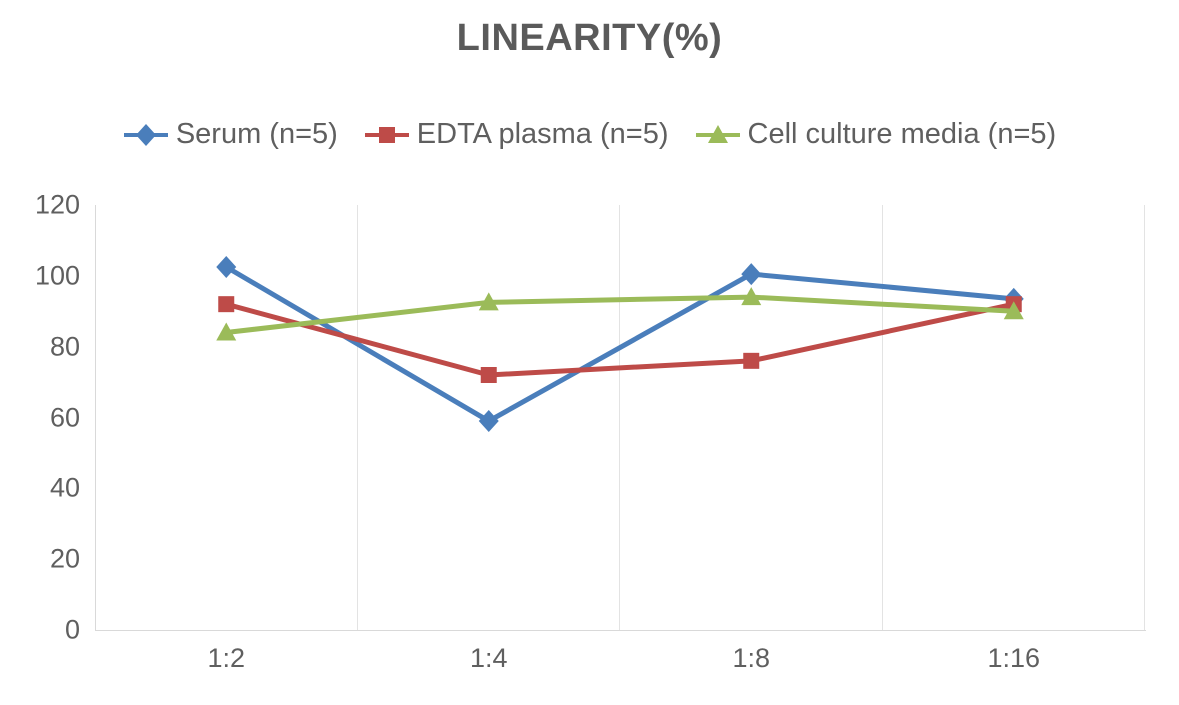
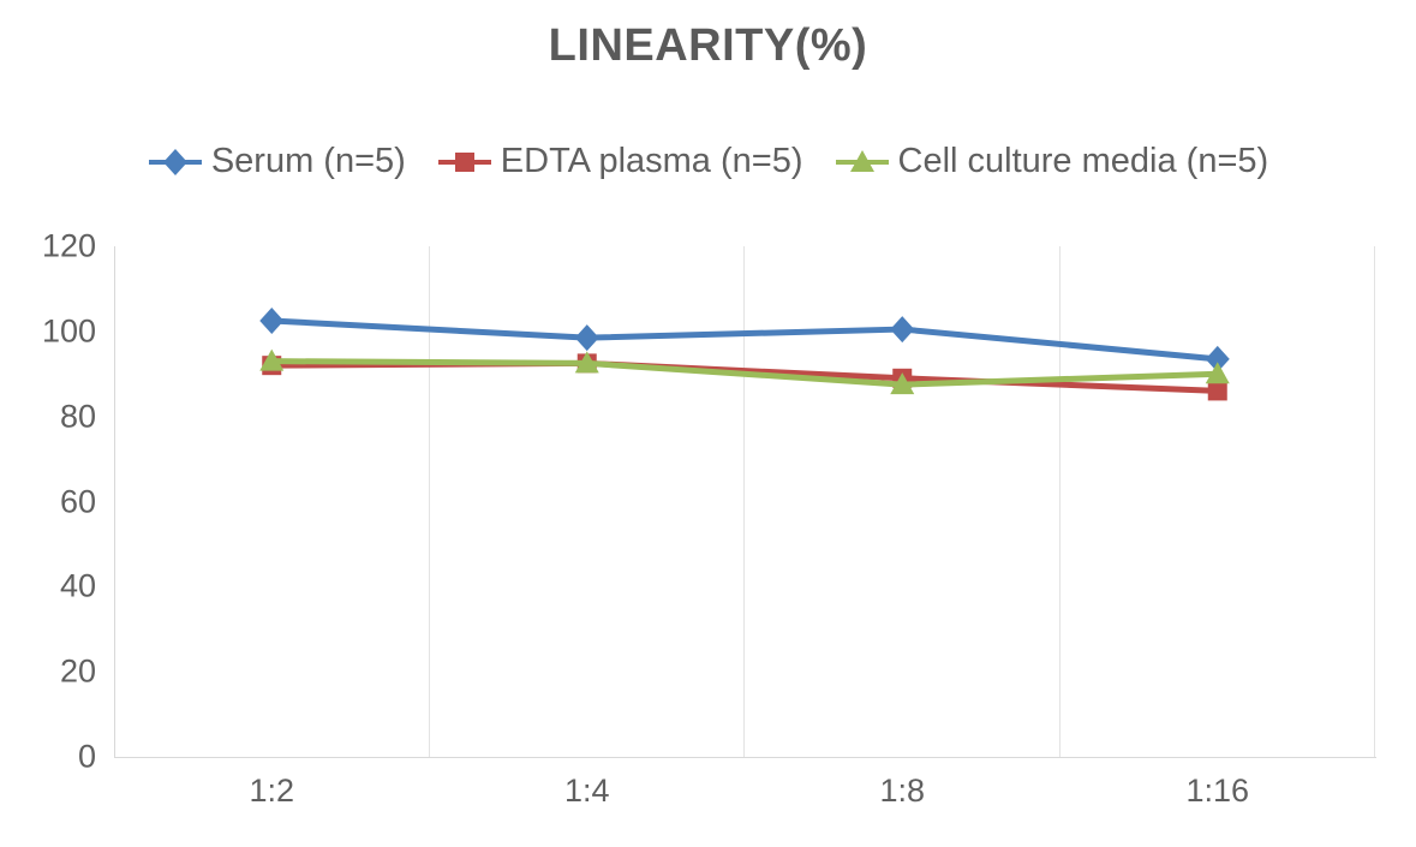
Cell culture media (n=5)/1:2: 84 -> 93
Serum (n=5)/1:4: 59 -> 98
EDTA plasma (n=5)/1:4: 72 -> 92
EDTA plasma (n=5)/1:8: 76 -> 89
Cell culture media (n=5)/1:8: 94 -> 88
EDTA plasma (n=5)/1:16: 92 -> 86
